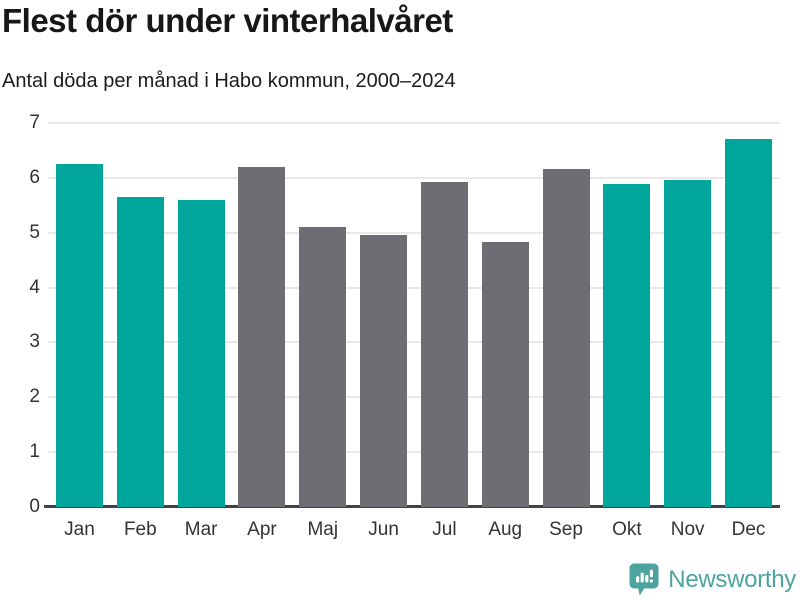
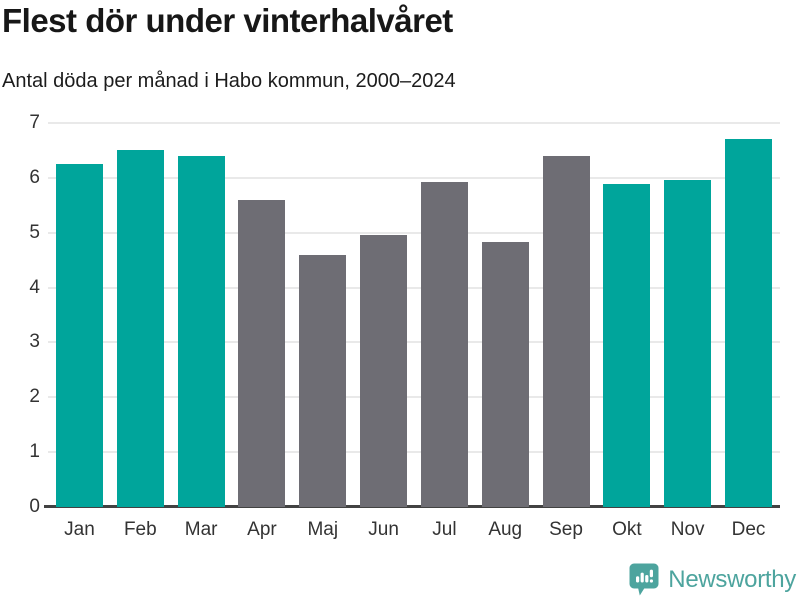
Feb: 5.7 -> 6.5
Mar: 5.6 -> 6.4
Apr: 6.2 -> 5.6
Maj: 5.1 -> 4.6
Sep: 6.2 -> 6.4
